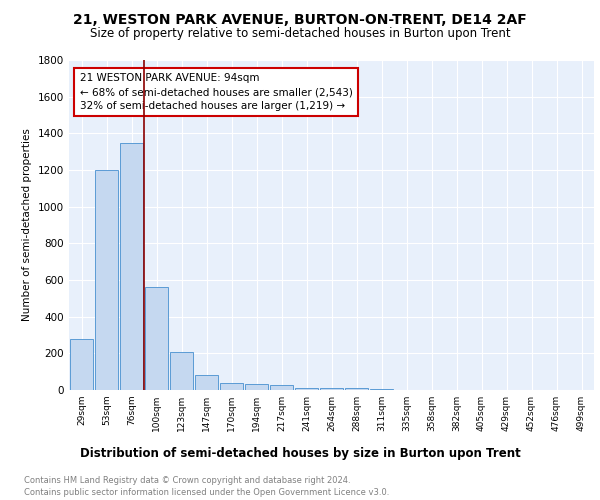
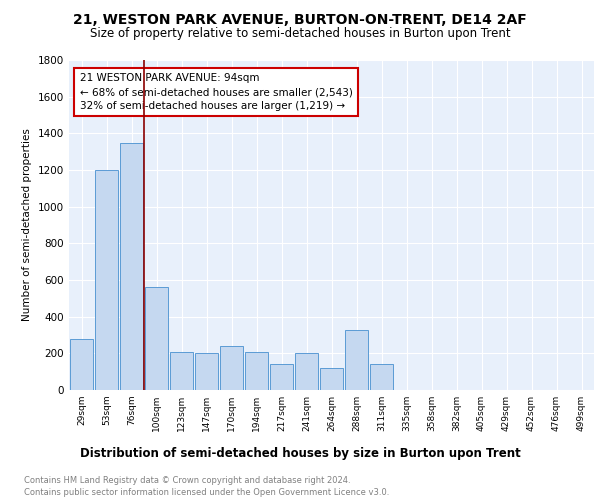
147sqm: 80 -> 200
170sqm: 40 -> 240
194sqm: 40 -> 210
217sqm: 20 -> 140
241sqm: 10 -> 200
264sqm: 10 -> 120
288sqm: 10 -> 330
311sqm: 10 -> 140
